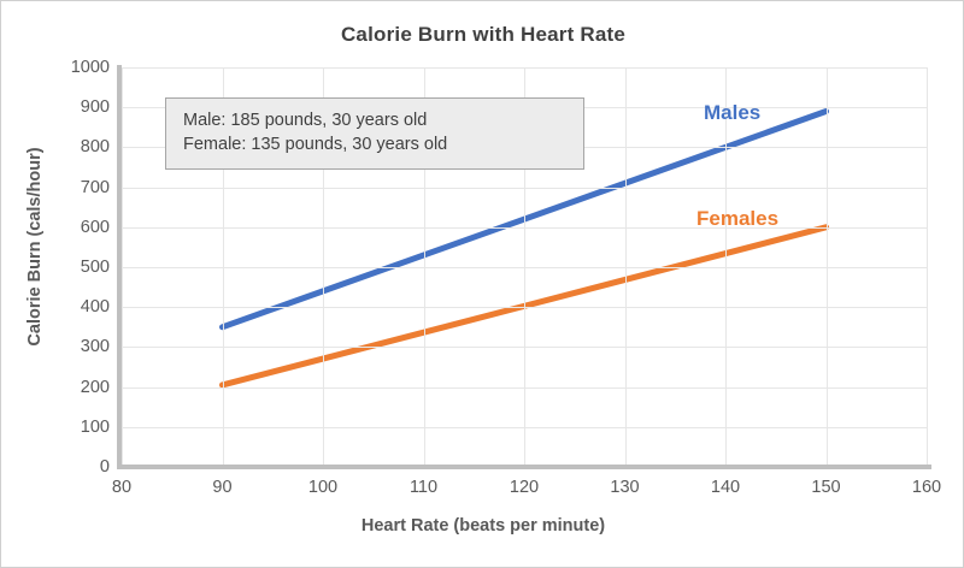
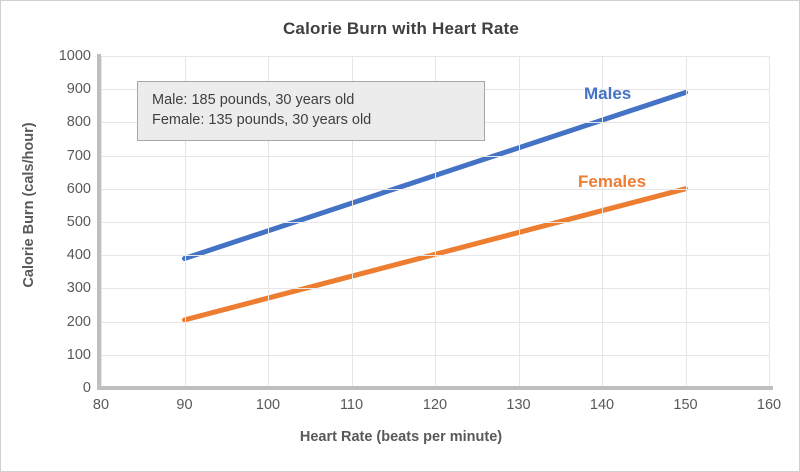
Males/90: 350 -> 390
